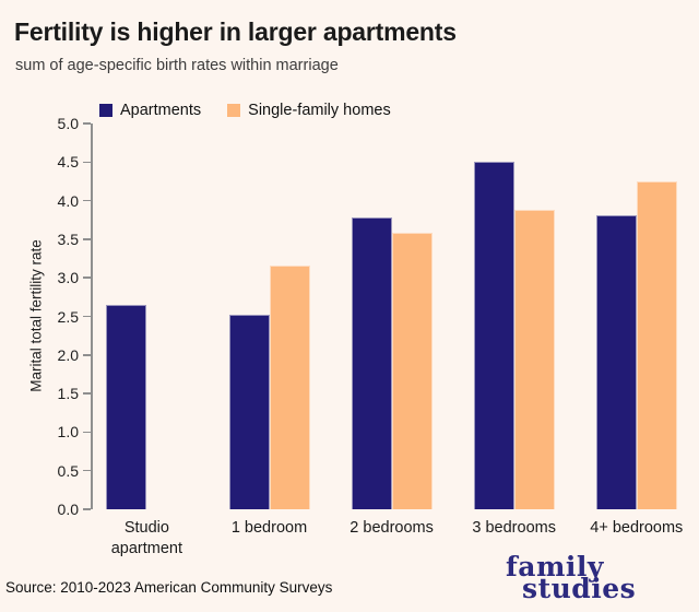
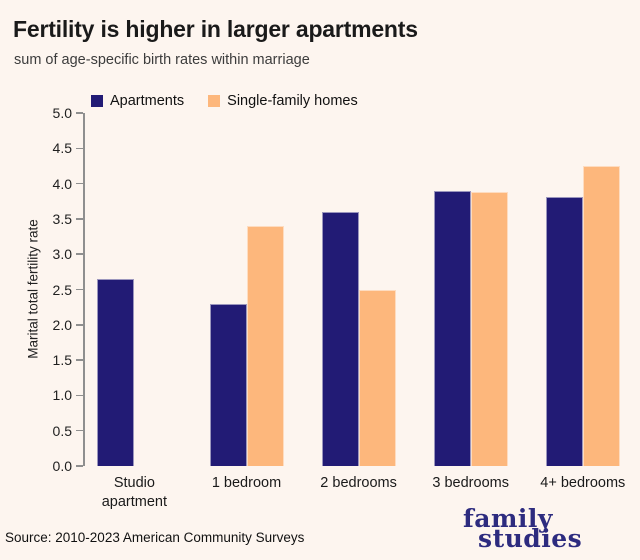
Apartments/1 bedroom: 2.5 -> 2.3
Single-family homes/1 bedroom: 3.2 -> 3.4
Apartments/2 bedrooms: 3.8 -> 3.6
Single-family homes/2 bedrooms: 3.6 -> 2.5
Apartments/3 bedrooms: 4.5 -> 3.9
